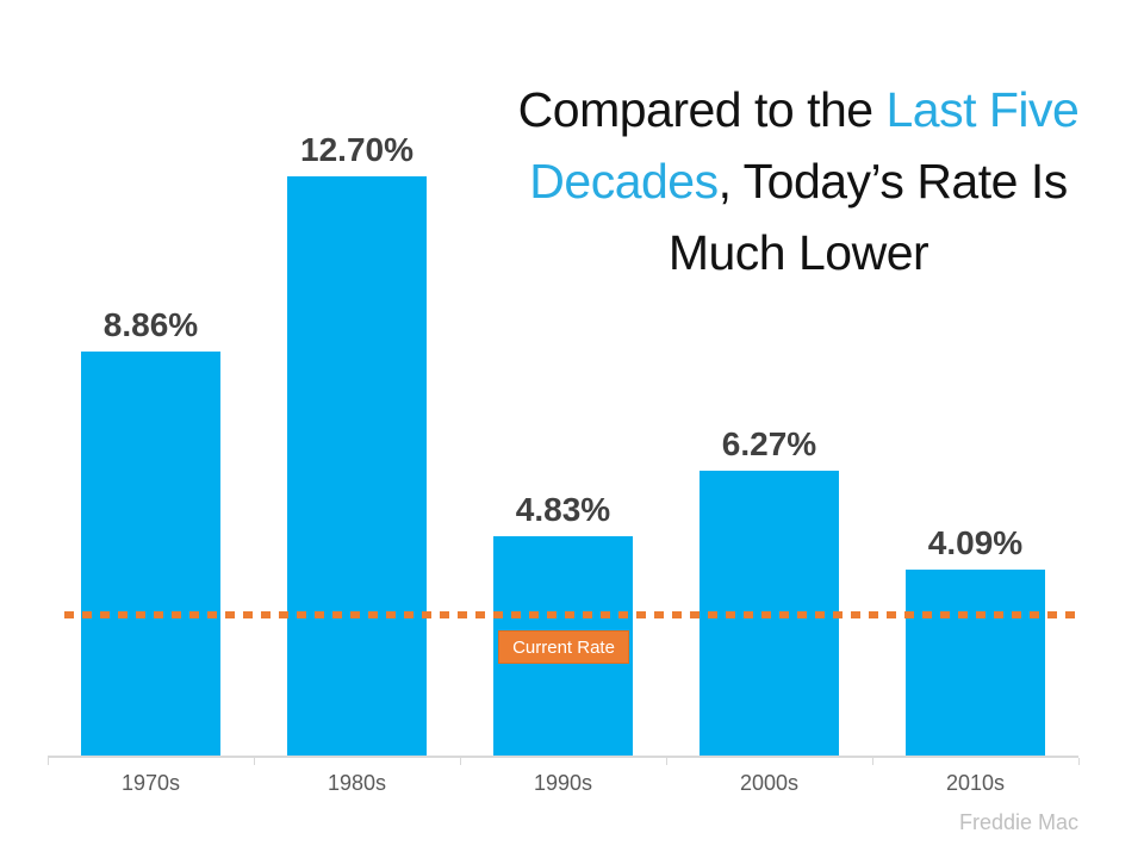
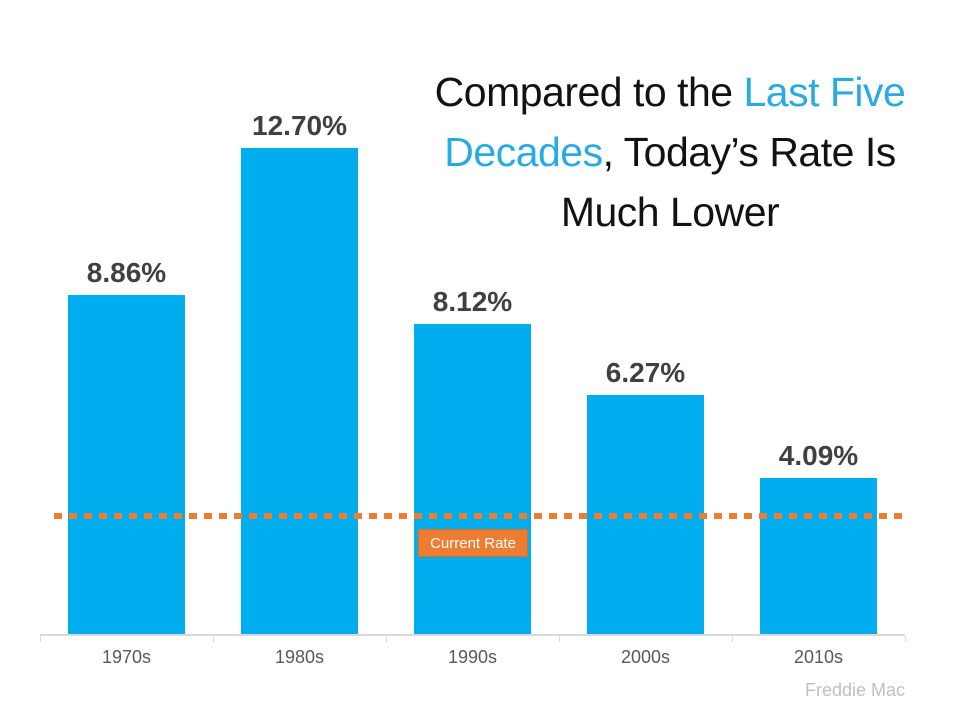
1990s: 4.83% -> 8.12%
